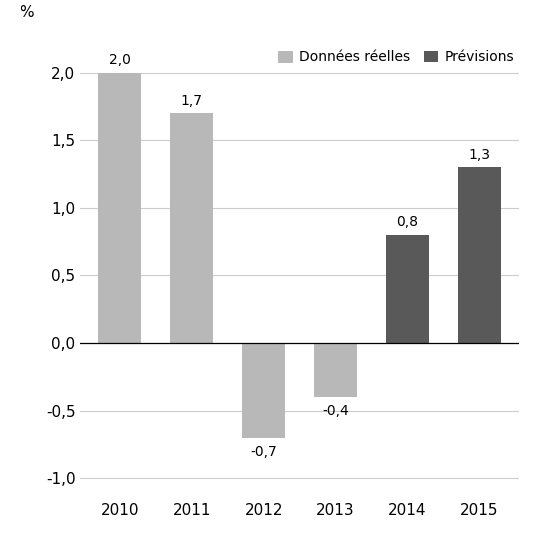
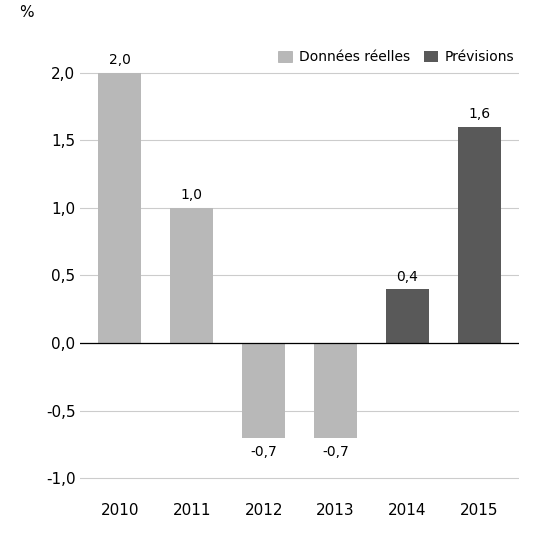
2011: 1,7 -> 1,0
2013: -0,4 -> -0,7
2014: 0,8 -> 0,4
2015: 1,3 -> 1,6
